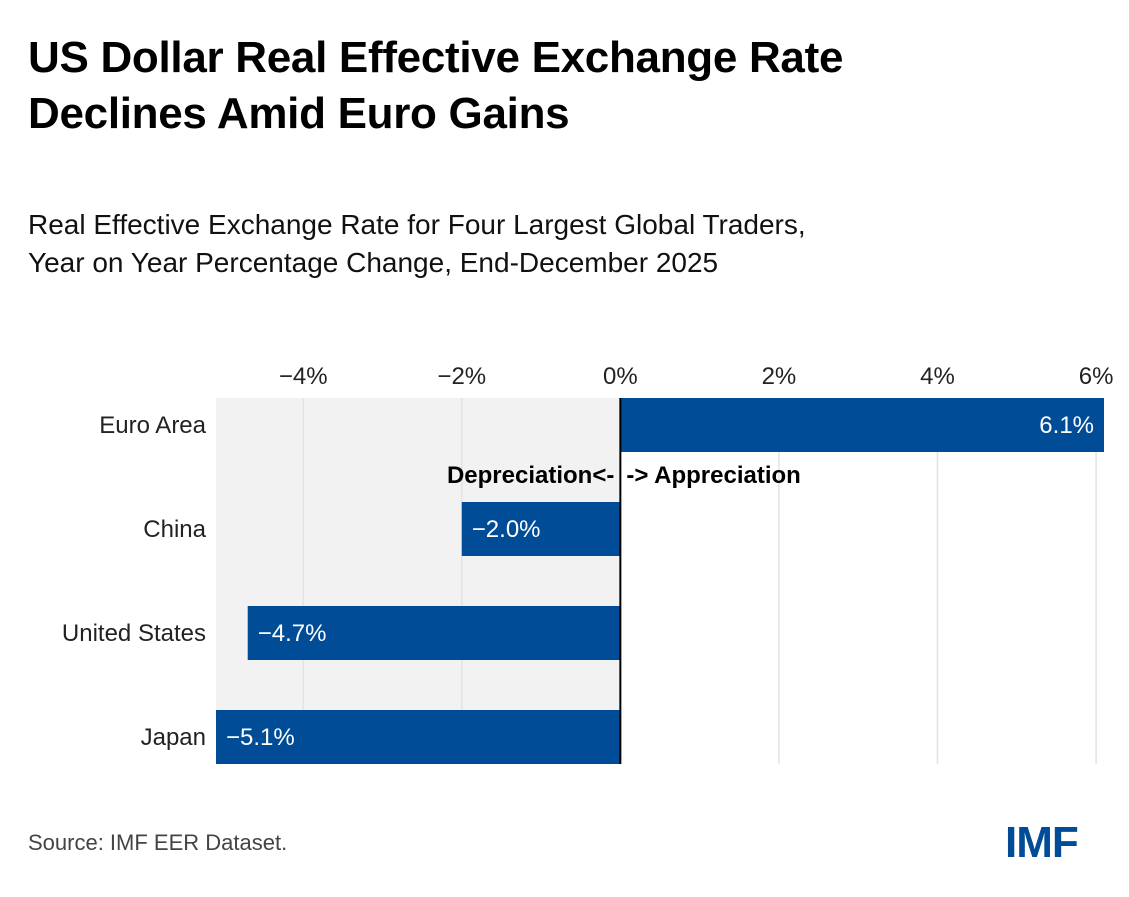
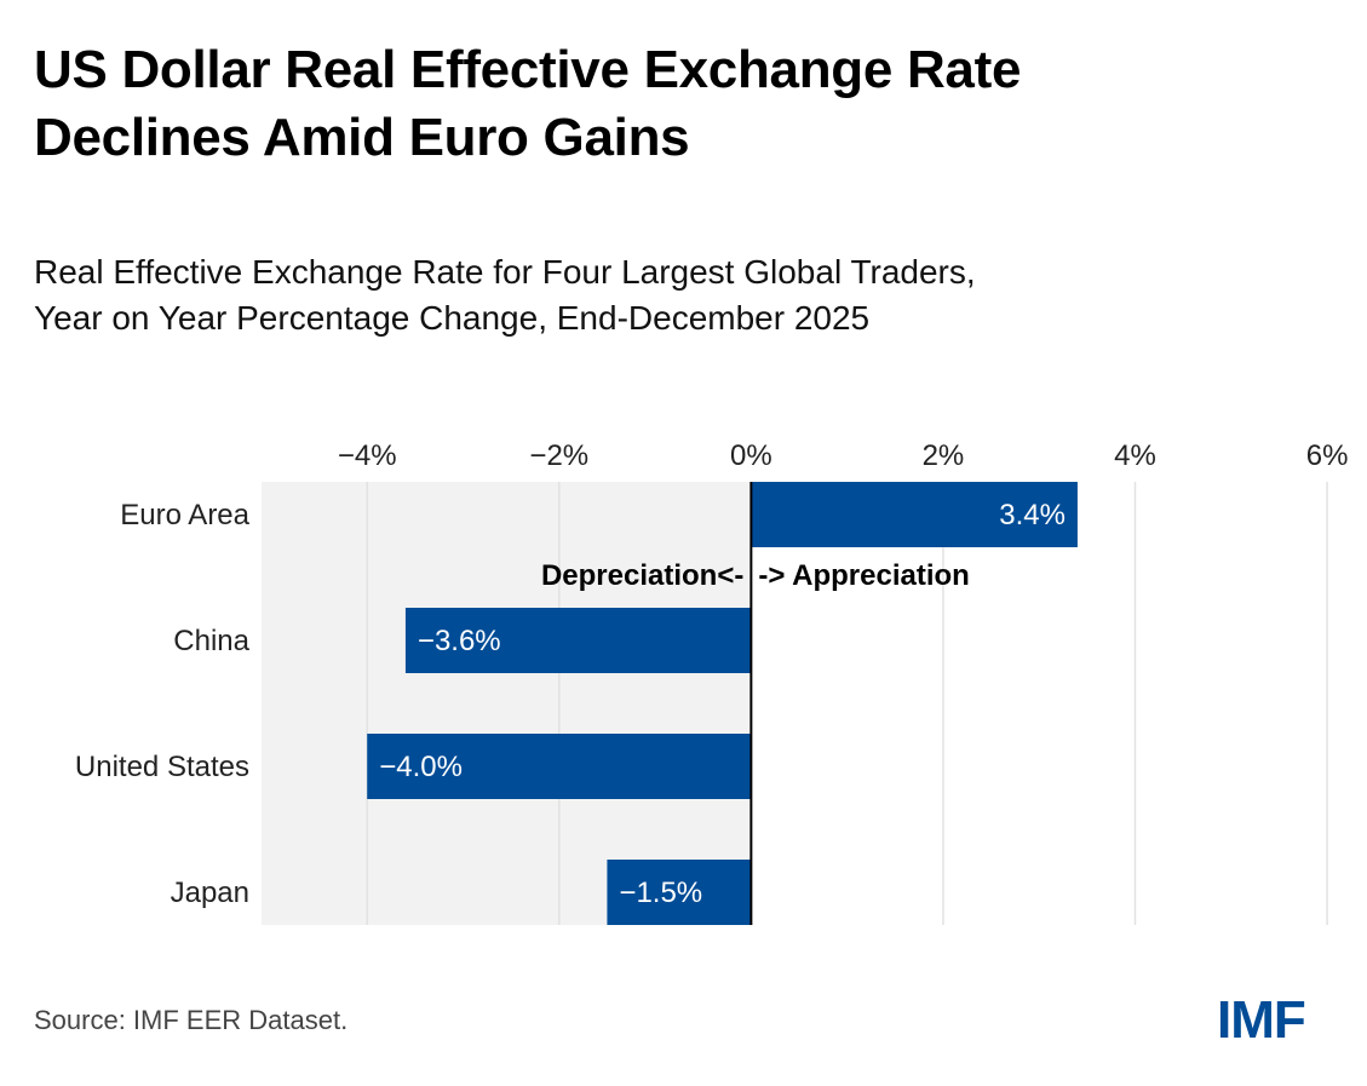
Euro Area: 6.1% -> 3.4%
China: −2.0% -> −3.6%
United States: −4.7% -> −4.0%
Japan: −5.1% -> −1.5%
